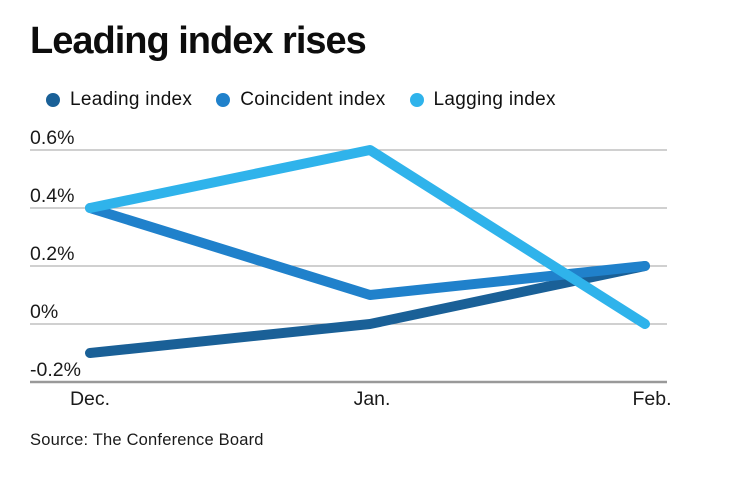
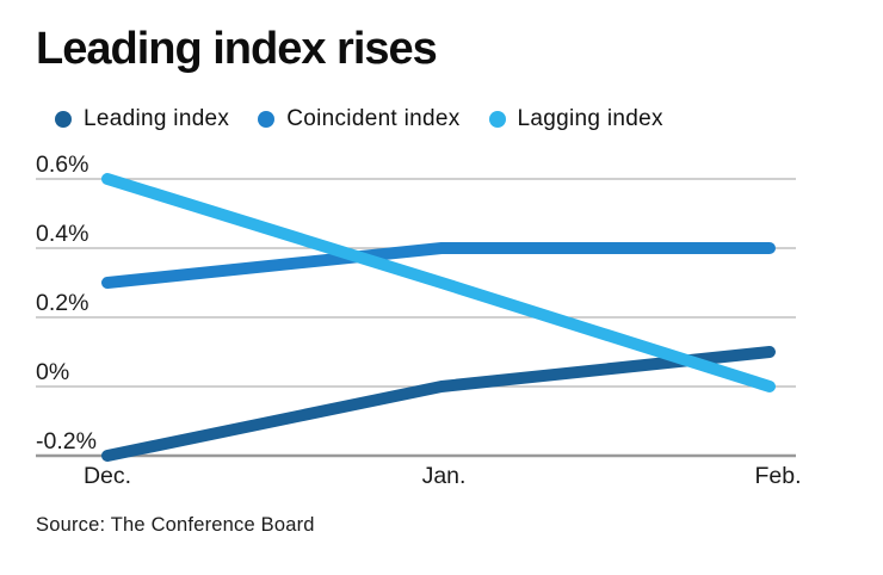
Leading index/Dec.: -0.1% -> -0.2%
Coincident index/Dec.: 0.4% -> 0.3%
Lagging index/Dec.: 0.4% -> 0.6%
Coincident index/Jan.: 0.1% -> 0.4%
Lagging index/Jan.: 0.6% -> 0.3%
Leading index/Feb.: 0.2% -> 0.1%
Coincident index/Feb.: 0.2% -> 0.4%
